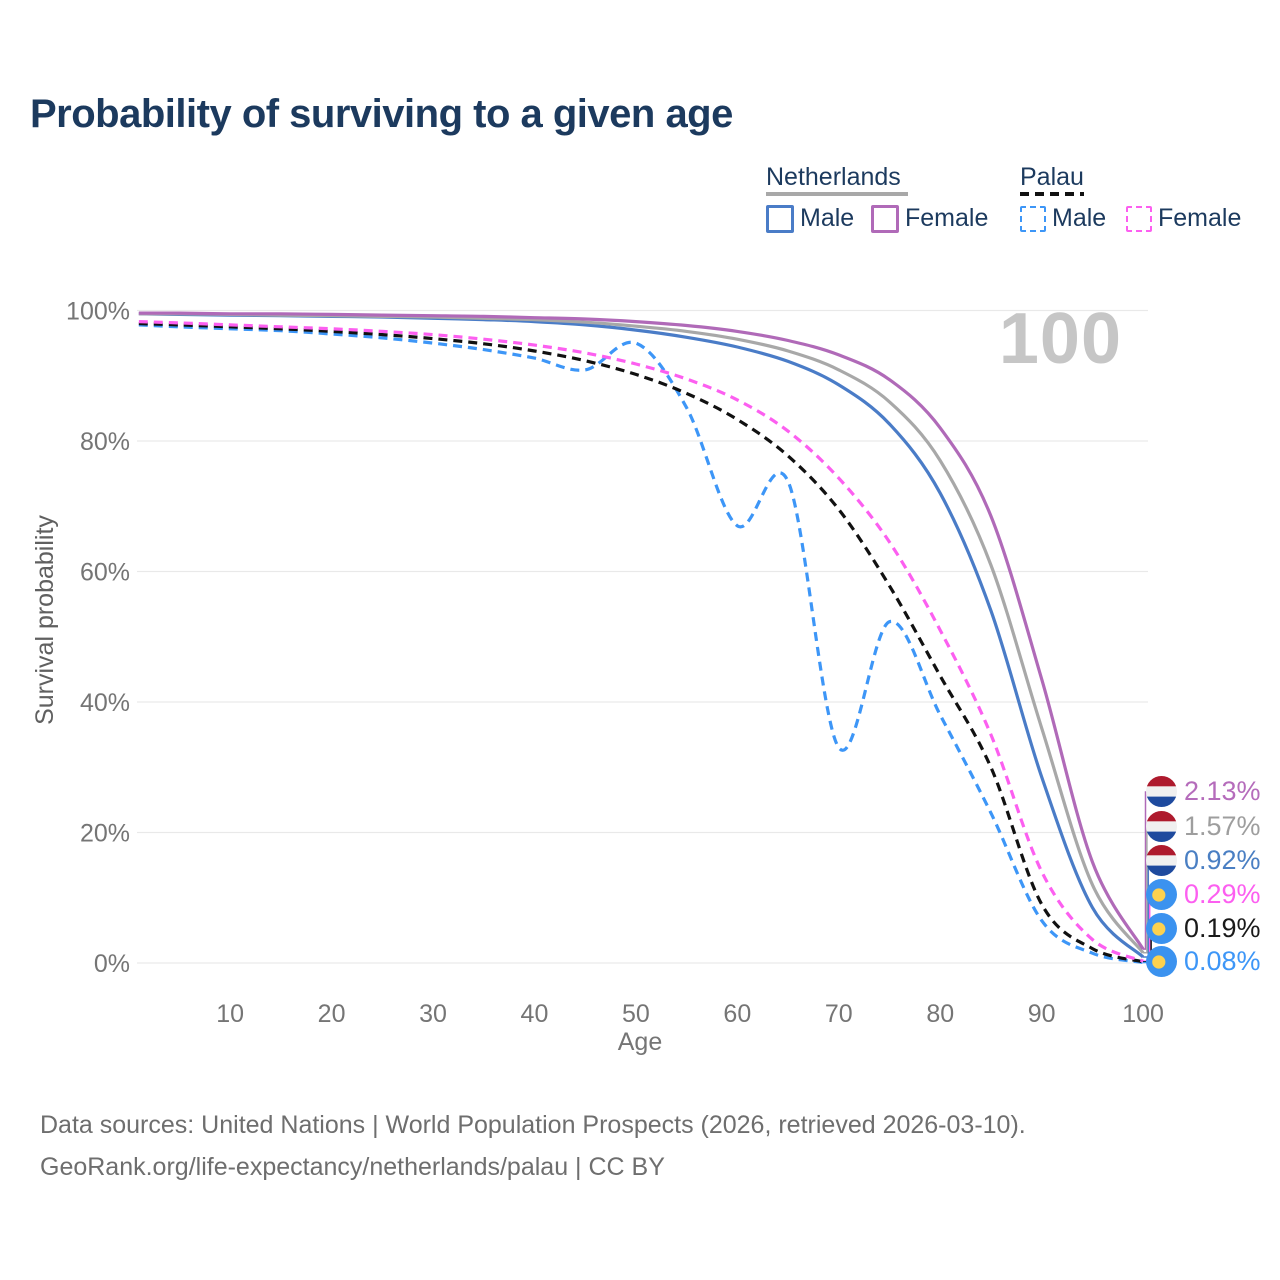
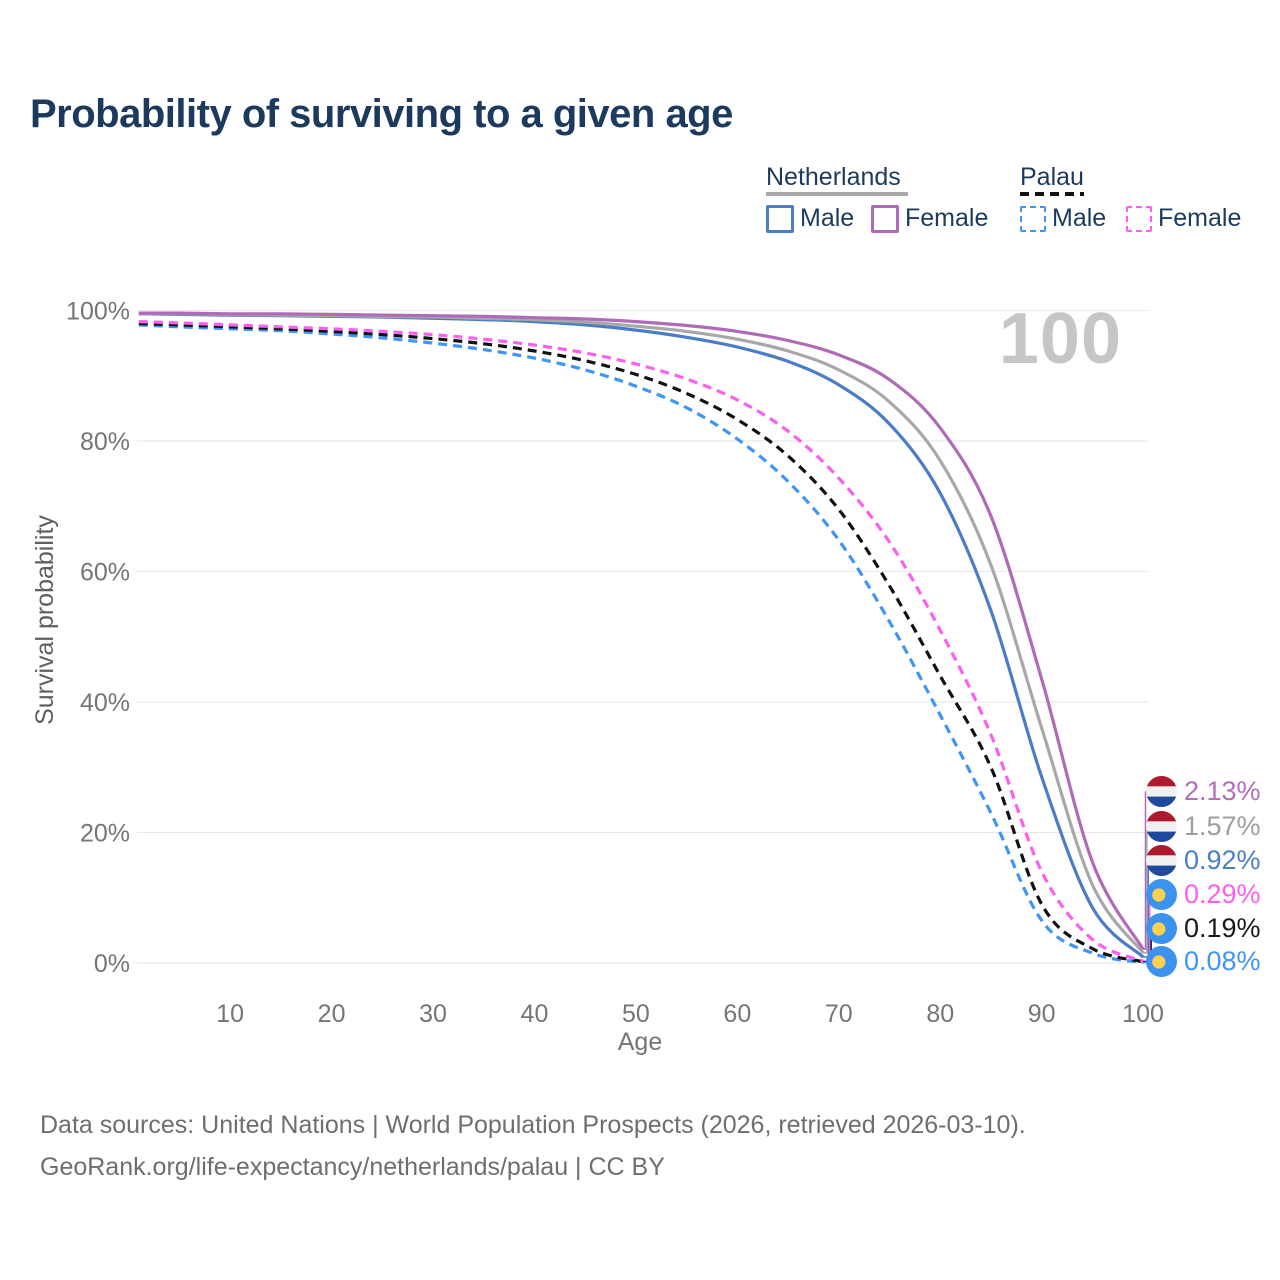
Palau Male/50: 95% -> 88%
Palau Male/60: 67% -> 80%
Palau Male/70: 33% -> 65%
